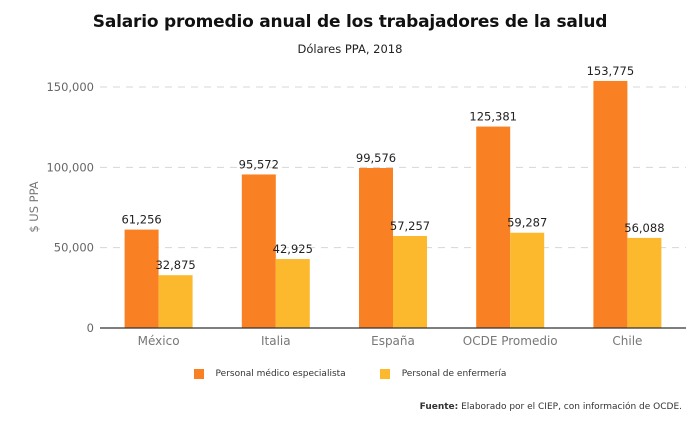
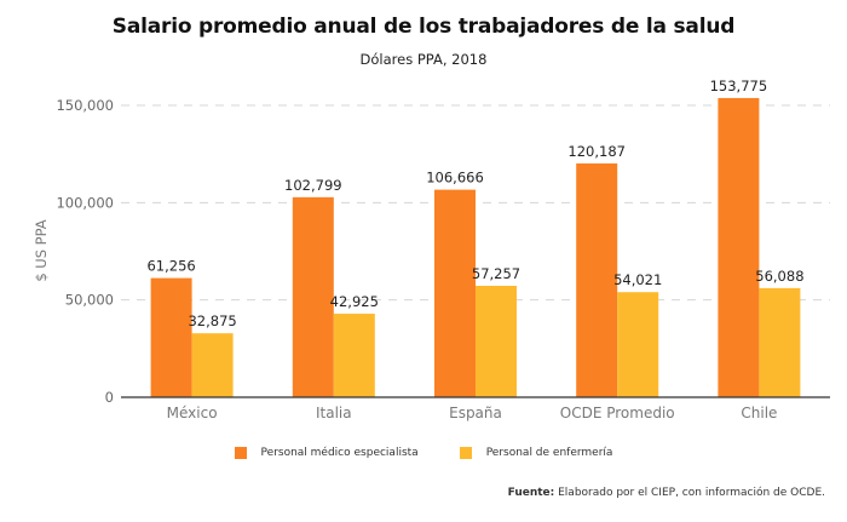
Personal médico especialista/Italia: 95,572 -> 102,799
Personal médico especialista/España: 99,576 -> 106,666
Personal médico especialista/OCDE Promedio: 125,381 -> 120,187
Personal de enfermería/OCDE Promedio: 59,287 -> 54,021
